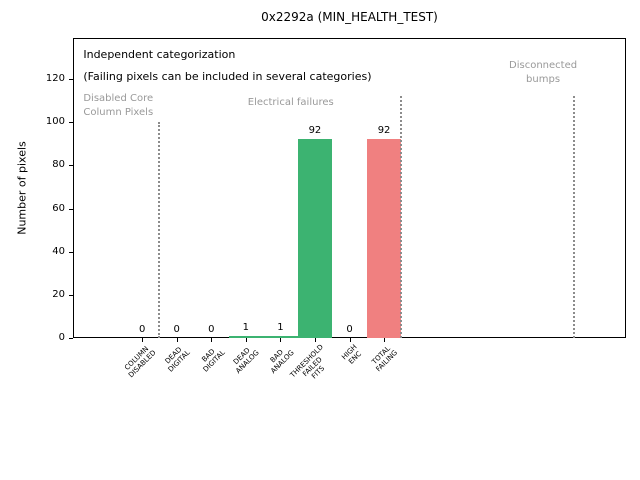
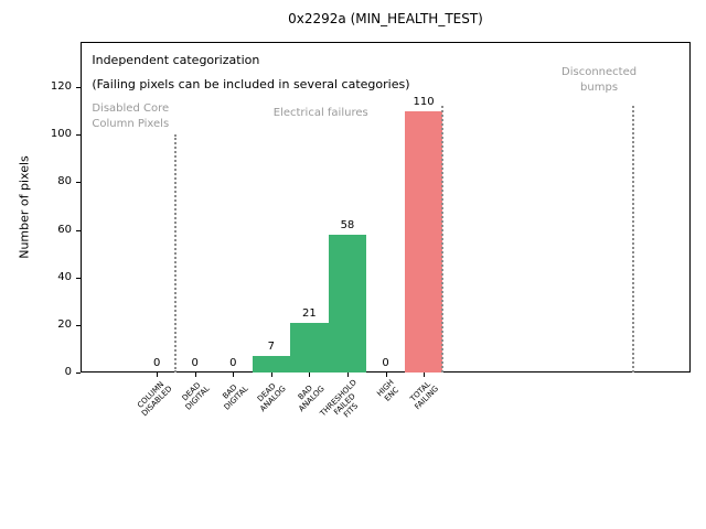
DEAD ANALOG: 1 -> 7
BAD ANALOG: 1 -> 21
THRESHOLD FAILED FITS: 92 -> 58
TOTAL FAILING: 92 -> 110
